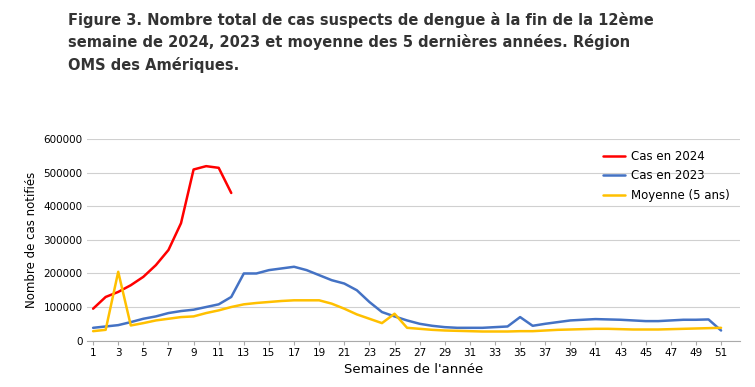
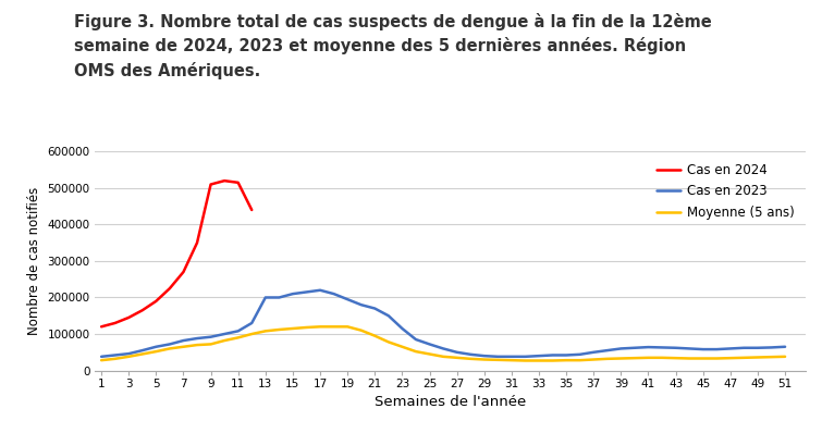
Cas en 2024/1: 95000 -> 120000
Moyenne (5 ans)/3: 205000 -> 38000
Moyenne (5 ans)/25: 80000 -> 45000
Cas en 2023/35: 70000 -> 42000
Cas en 2023/51: 30000 -> 65000
